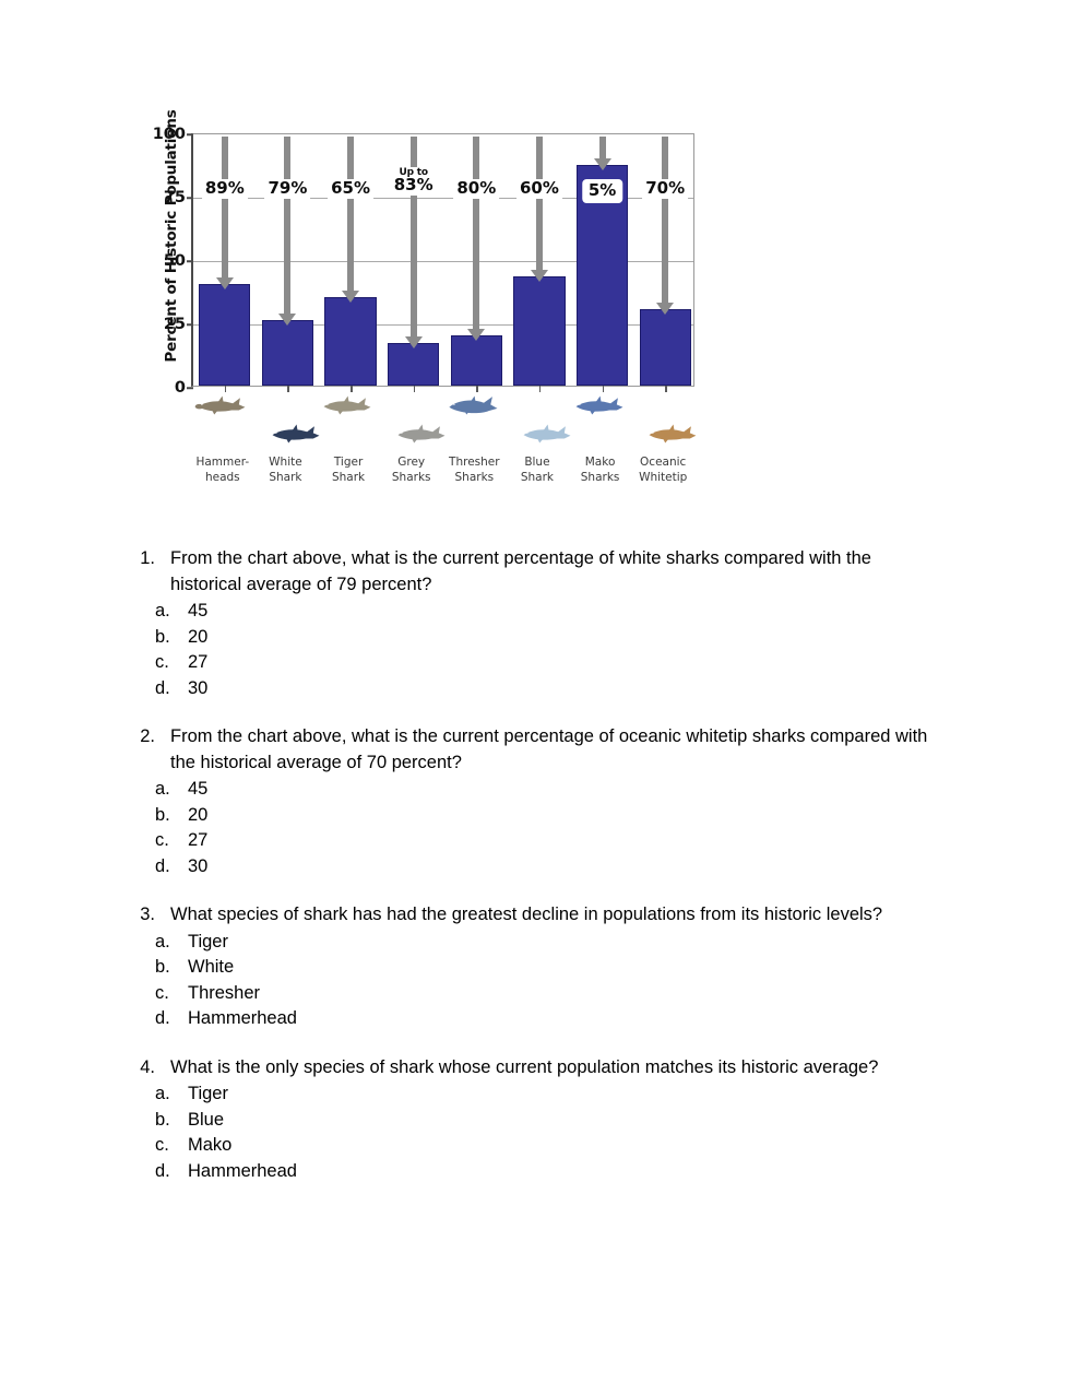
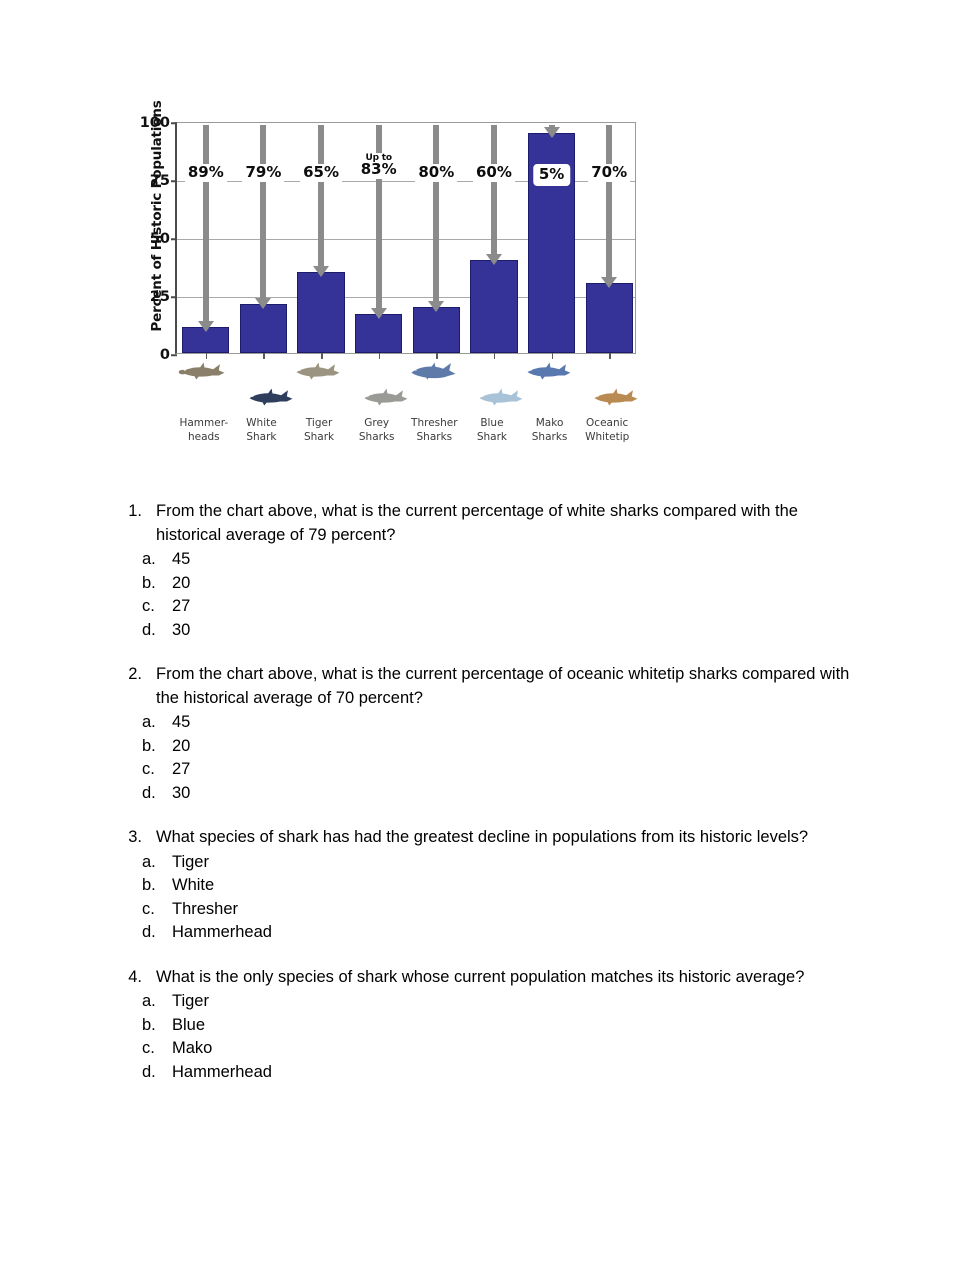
Hammer- heads: 40 -> 11
White Shark: 26 -> 21
Blue Shark: 43 -> 40
Mako Sharks: 87 -> 95
